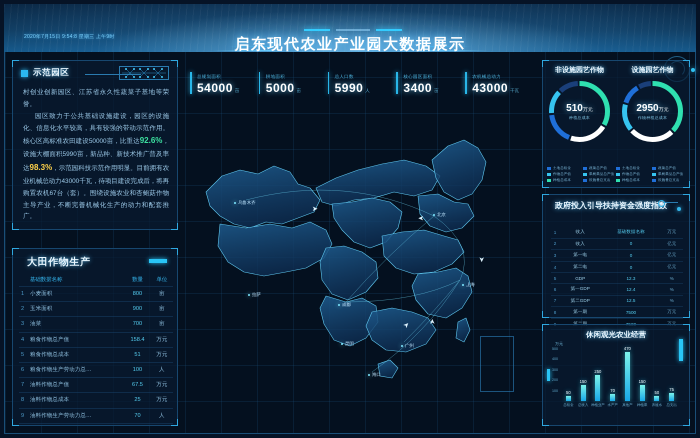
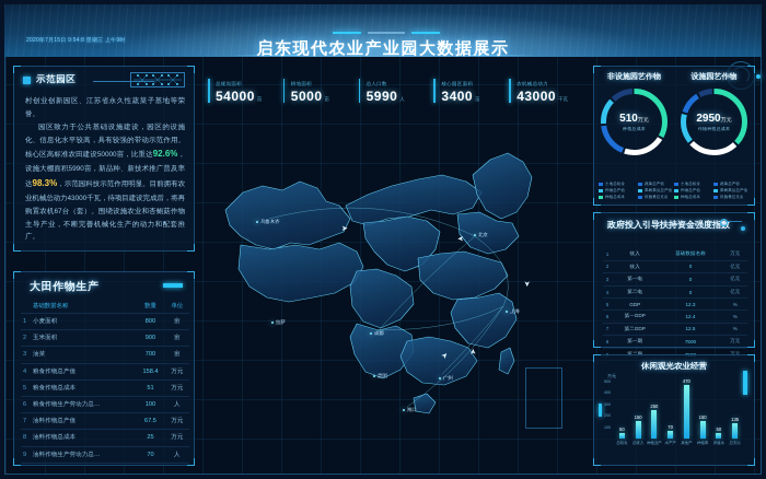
总支出: 75 -> 135
